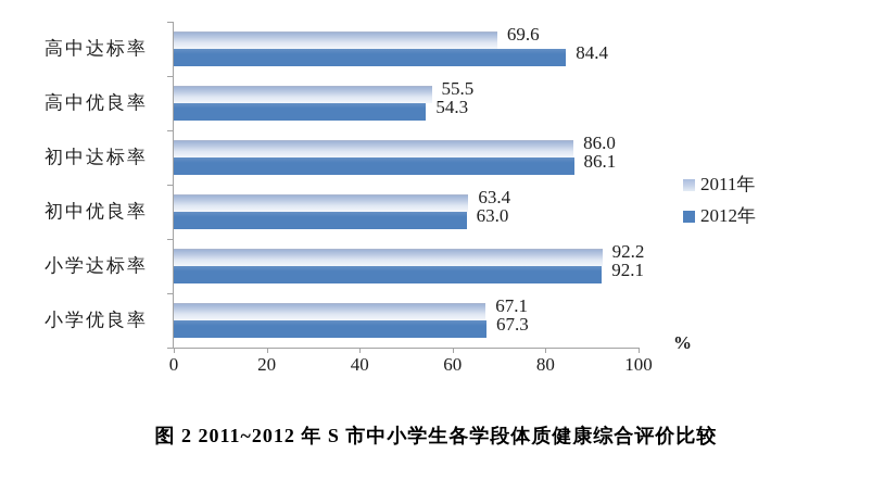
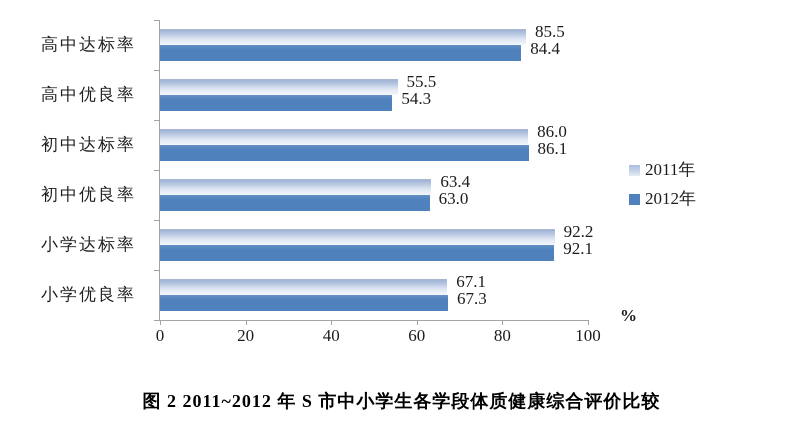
2011年/高中达标率: 69.6 -> 85.5
